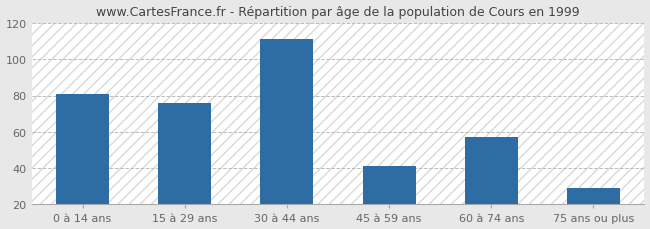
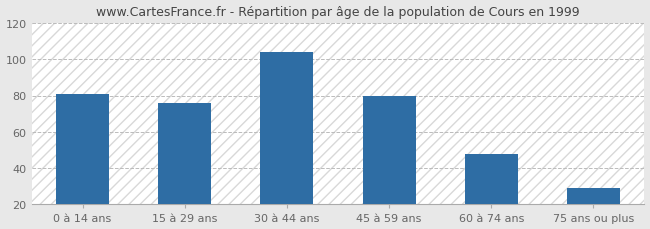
30 à 44 ans: 111 -> 104
45 à 59 ans: 41 -> 80
60 à 74 ans: 57 -> 48
